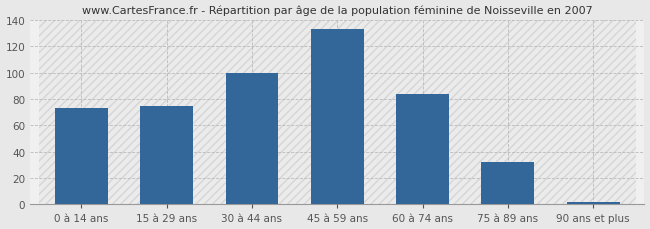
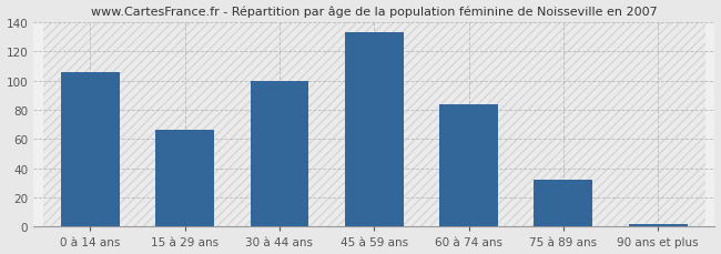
0 à 14 ans: 73 -> 106
15 à 29 ans: 75 -> 66
